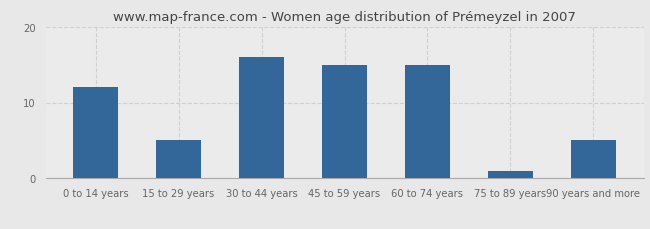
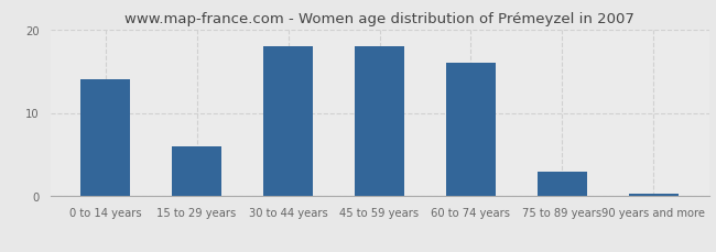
0 to 14 years: 12.0 -> 14.0
15 to 29 years: 5.0 -> 6.0
30 to 44 years: 16.0 -> 18.0
45 to 59 years: 15.0 -> 18.0
60 to 74 years: 15.0 -> 16.0
75 to 89 years: 1.0 -> 3.0
90 years and more: 5.0 -> 0.3
